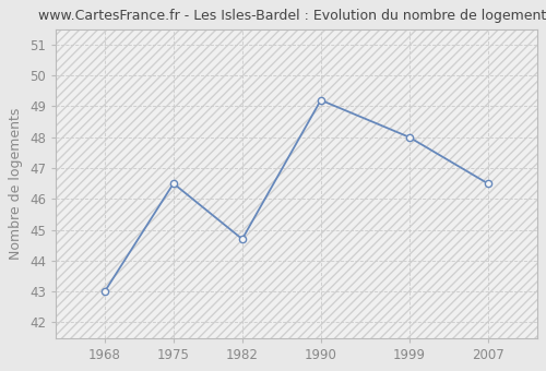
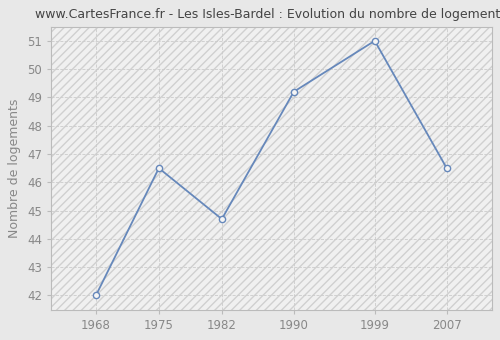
1968: 43.0 -> 42.0
1999: 48.0 -> 51.0
